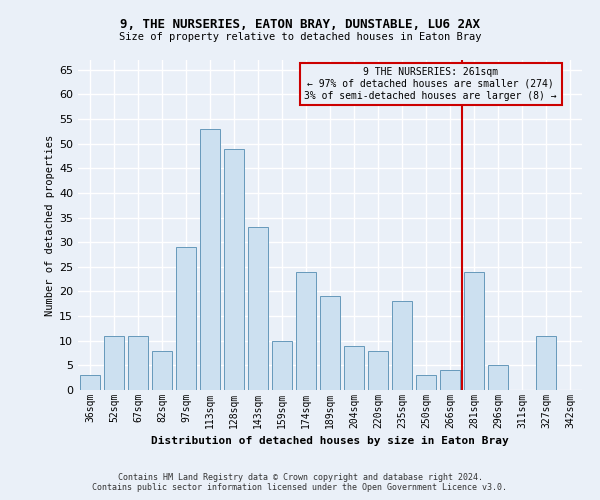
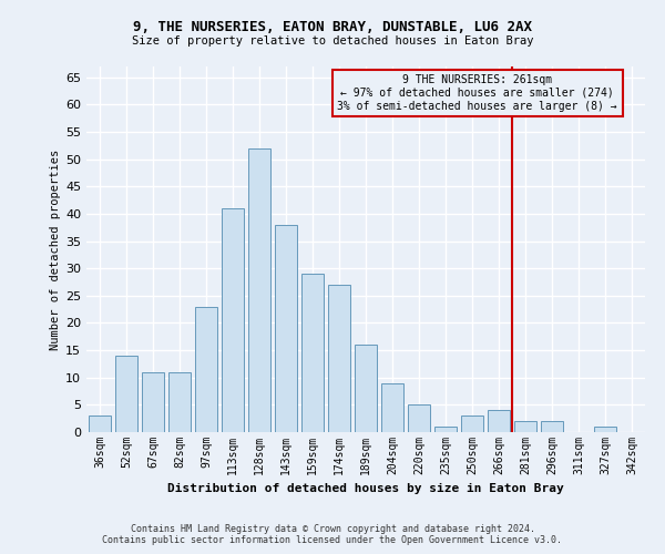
52sqm: 11 -> 14
82sqm: 8 -> 11
97sqm: 29 -> 23
113sqm: 53 -> 41
128sqm: 49 -> 52
143sqm: 33 -> 38
159sqm: 10 -> 29
174sqm: 24 -> 27
189sqm: 19 -> 16
220sqm: 8 -> 5
235sqm: 18 -> 1
281sqm: 24 -> 2
296sqm: 5 -> 2
327sqm: 11 -> 1
